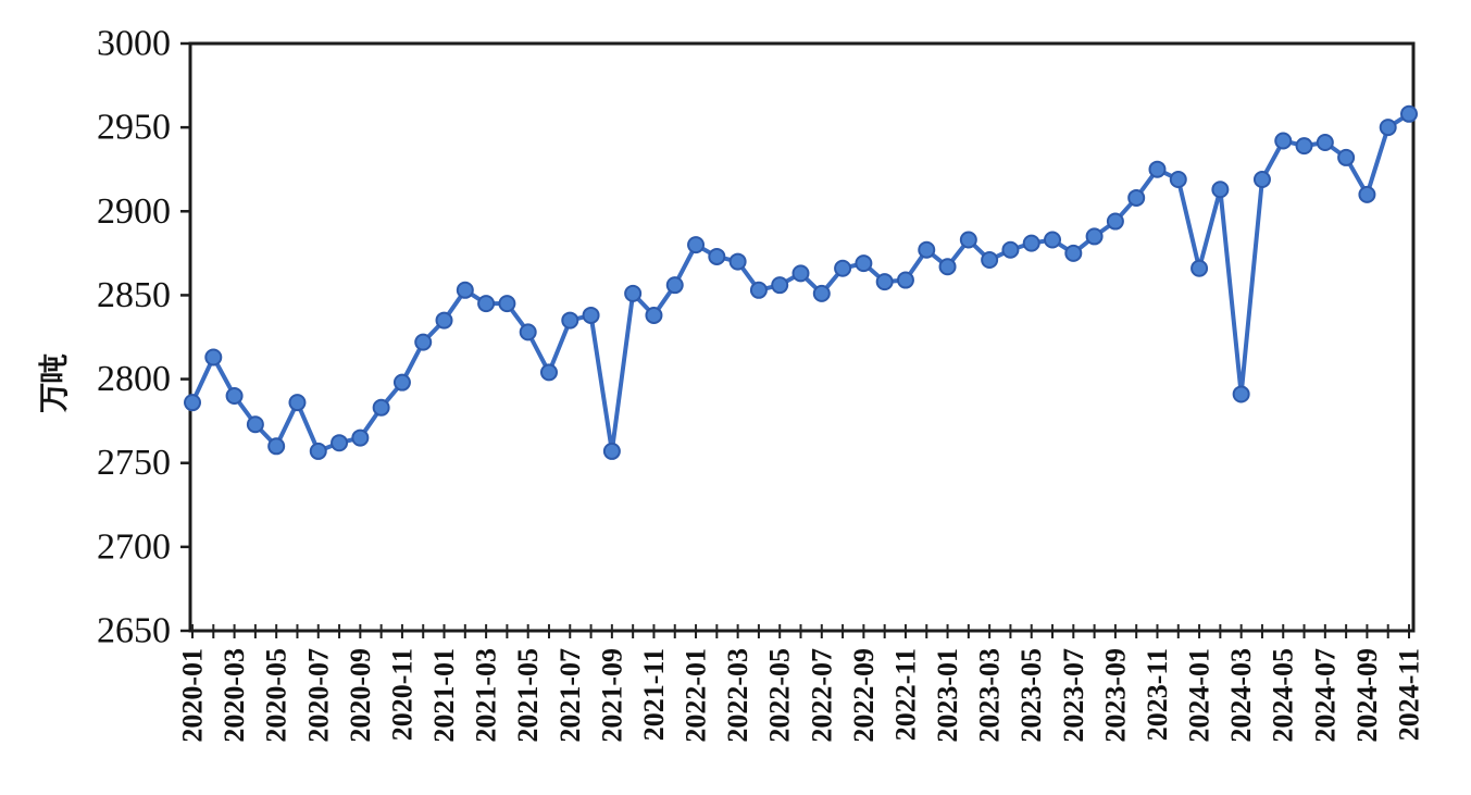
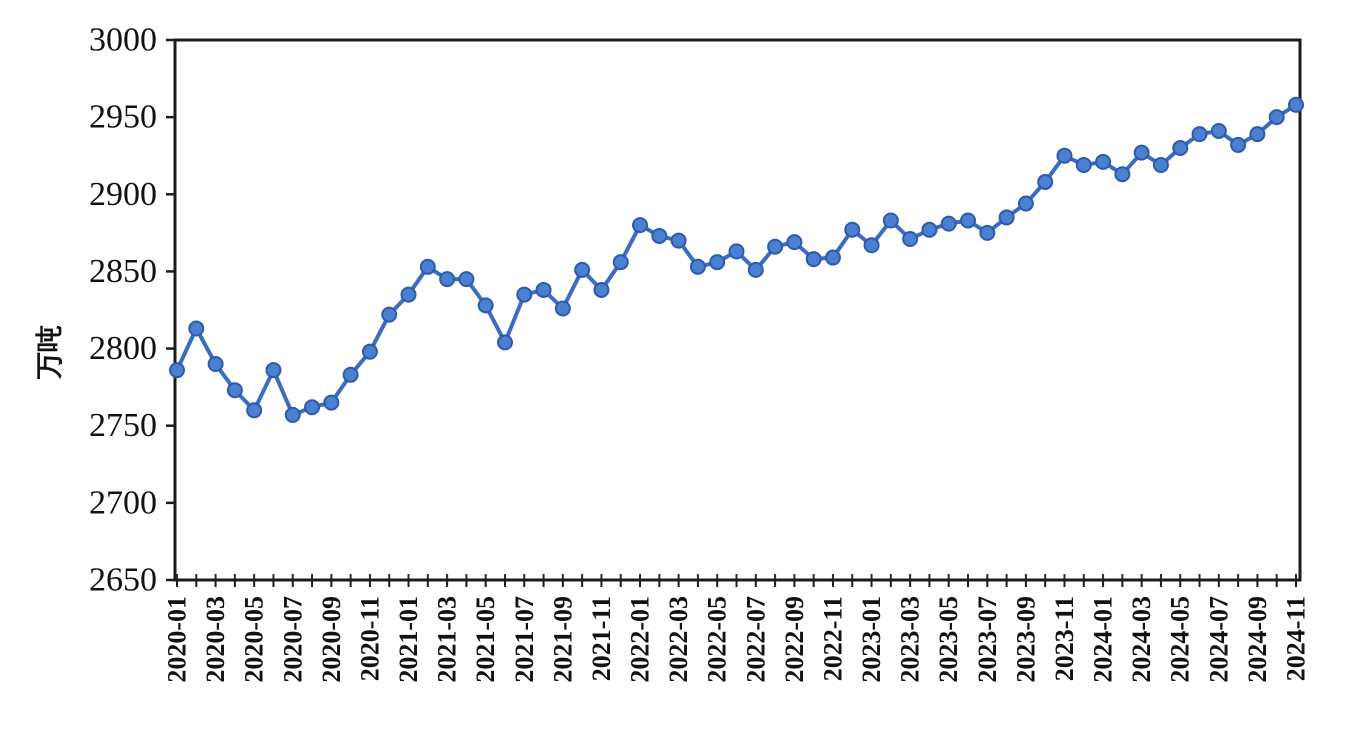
2021-09: 2757 -> 2826
2024-01: 2866 -> 2921
2024-03: 2791 -> 2927
2024-05: 2942 -> 2930
2024-09: 2910 -> 2939
